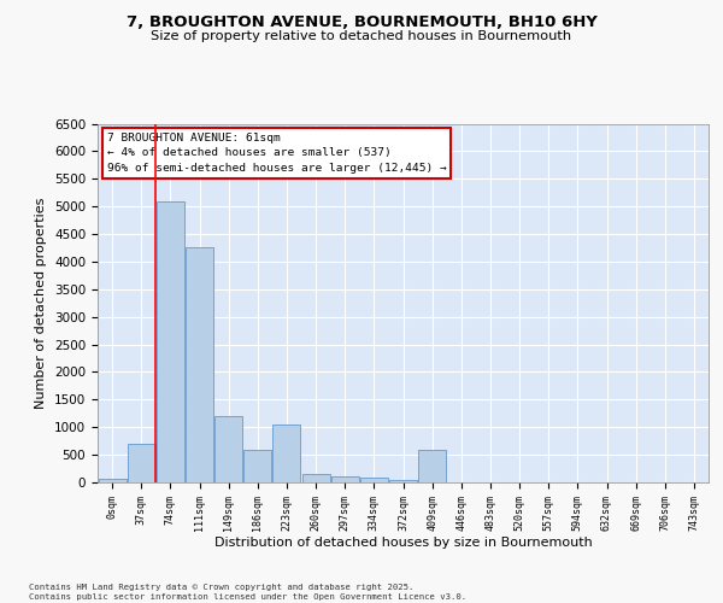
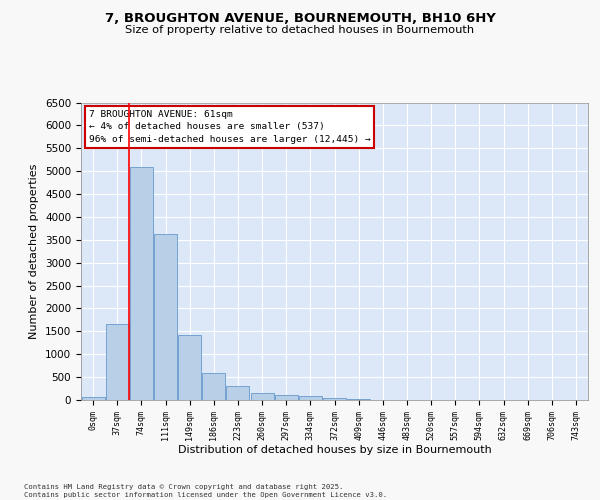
37sqm: 700 -> 1650
111sqm: 4250 -> 3620
149sqm: 1200 -> 1420
223sqm: 1050 -> 300
409sqm: 600 -> 20
